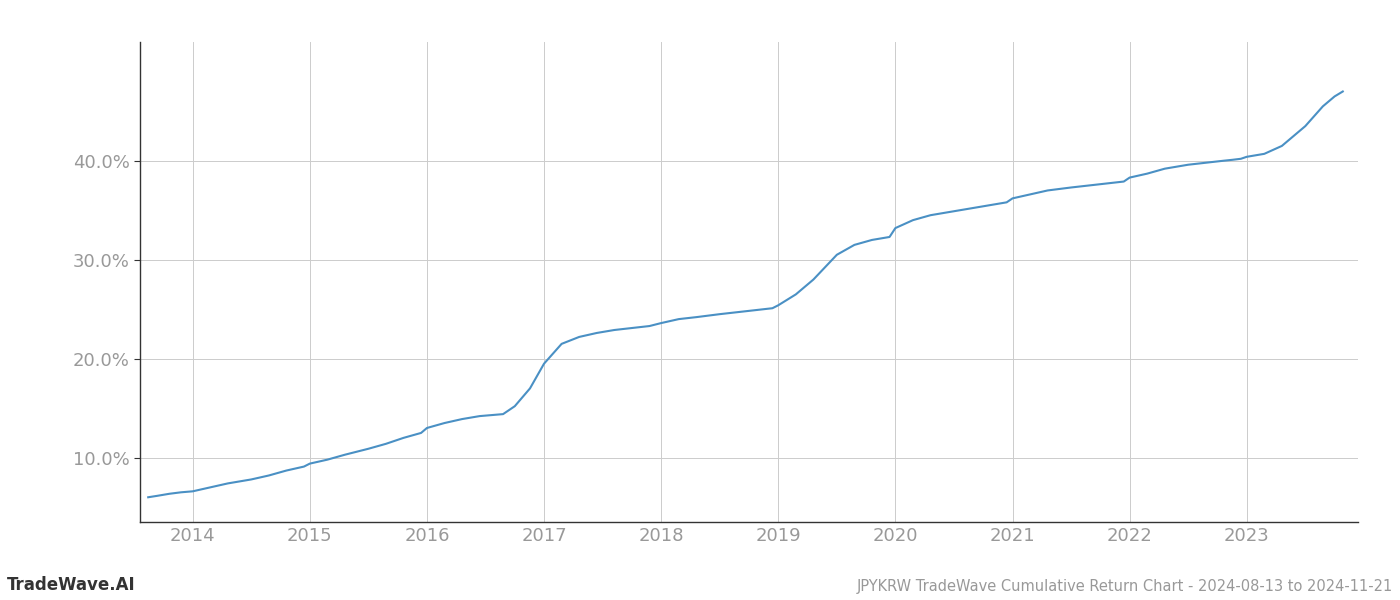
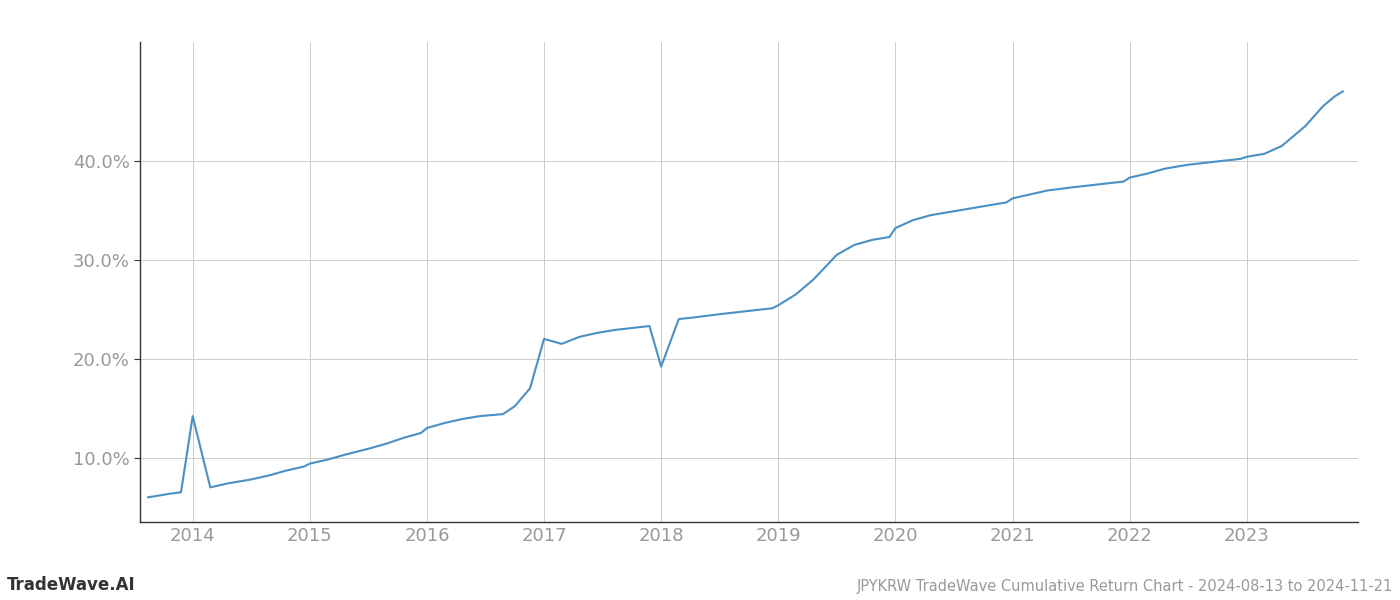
2014: 6.6% -> 14.2%
2017: 19.5% -> 22.0%
2018: 23.6% -> 19.2%
